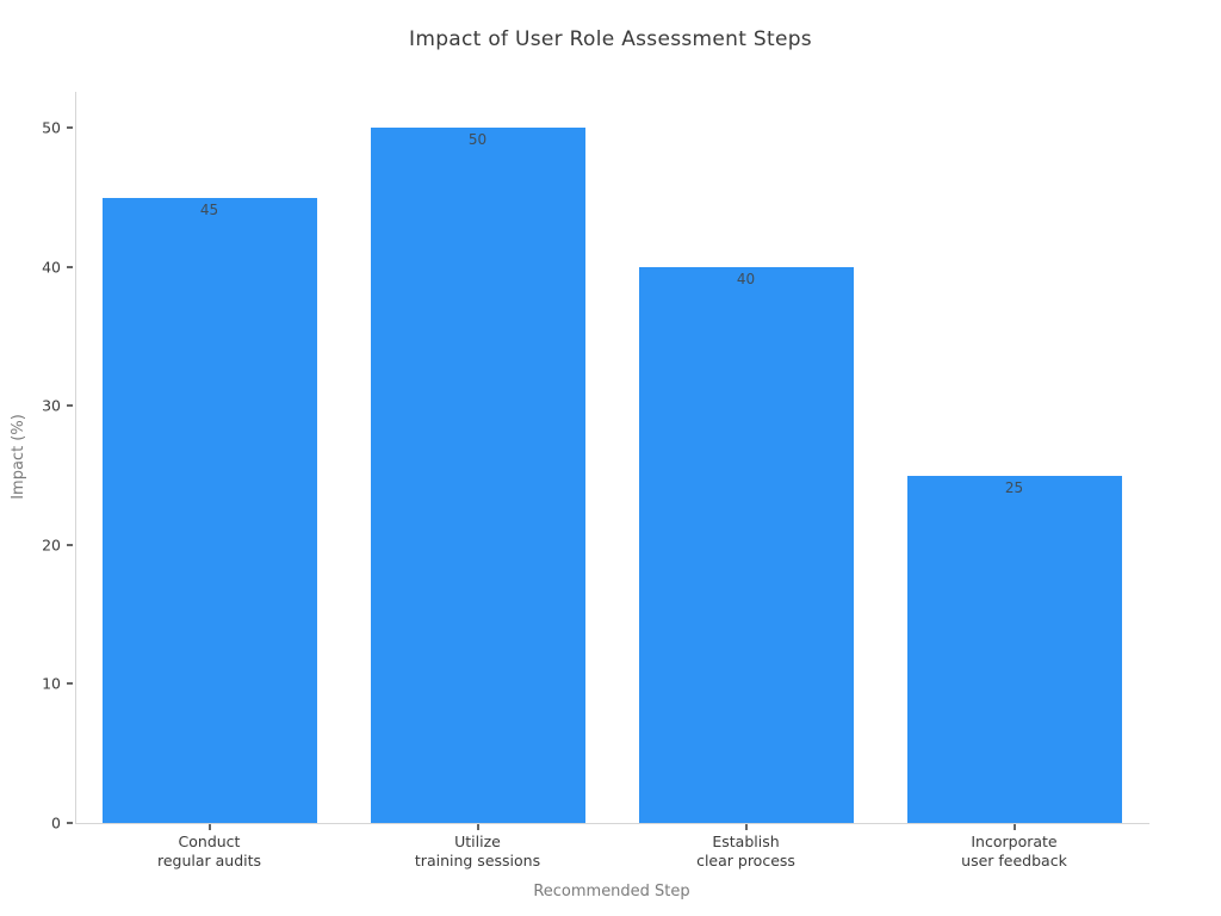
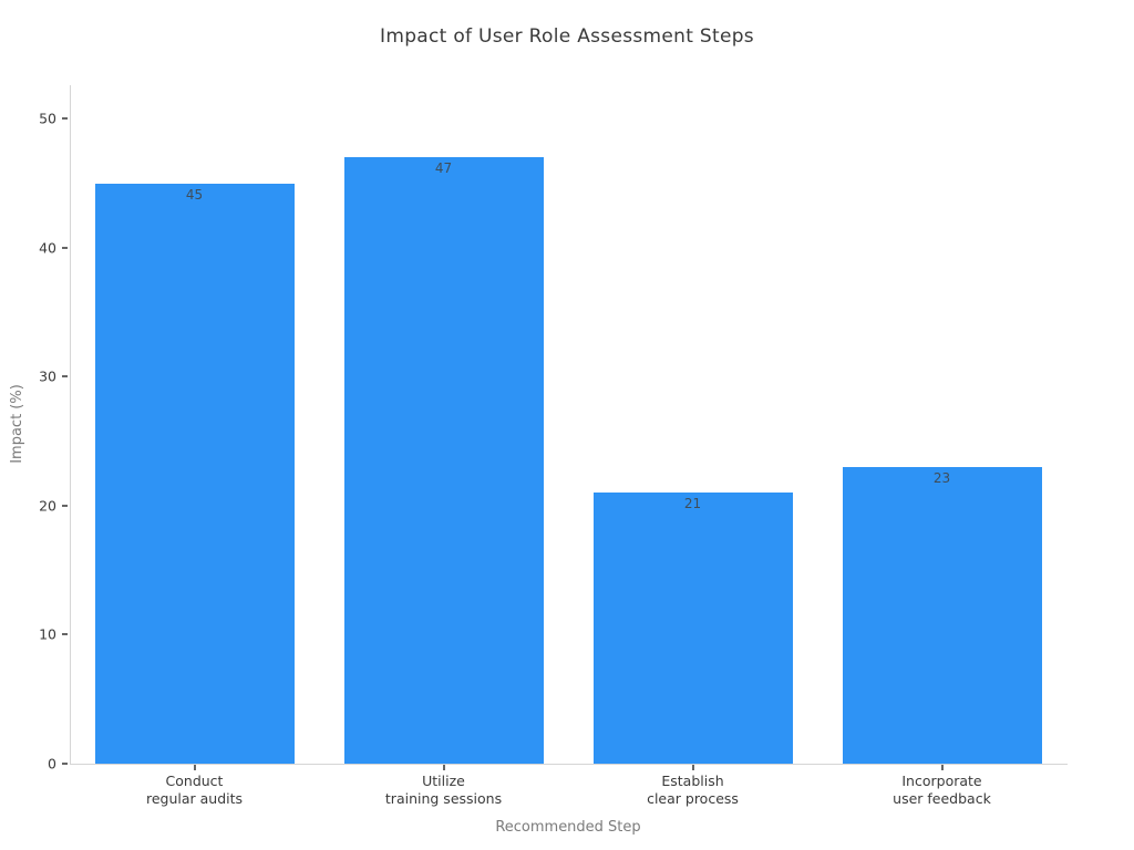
Utilize training sessions: 50 -> 47
Establish clear process: 40 -> 21
Incorporate user feedback: 25 -> 23
